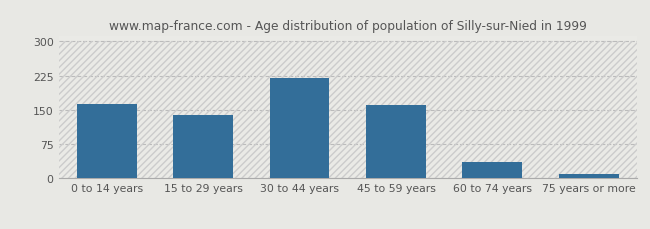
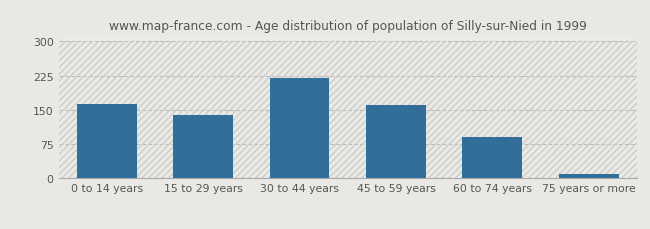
60 to 74 years: 35 -> 90
